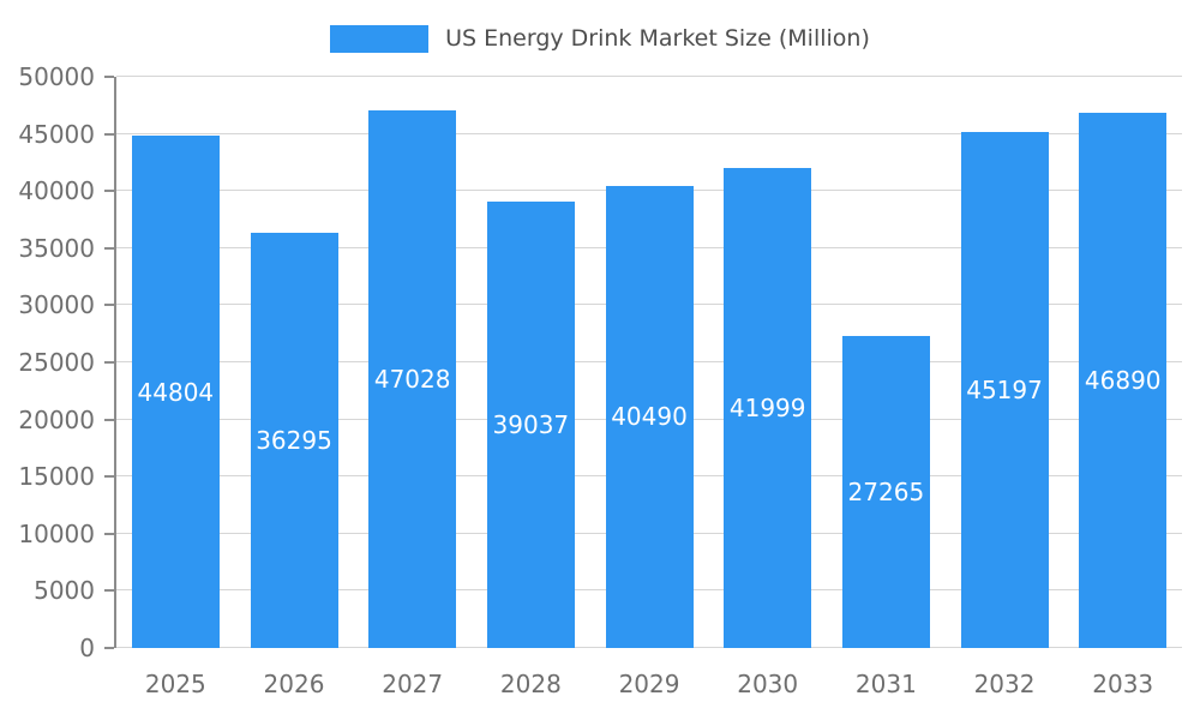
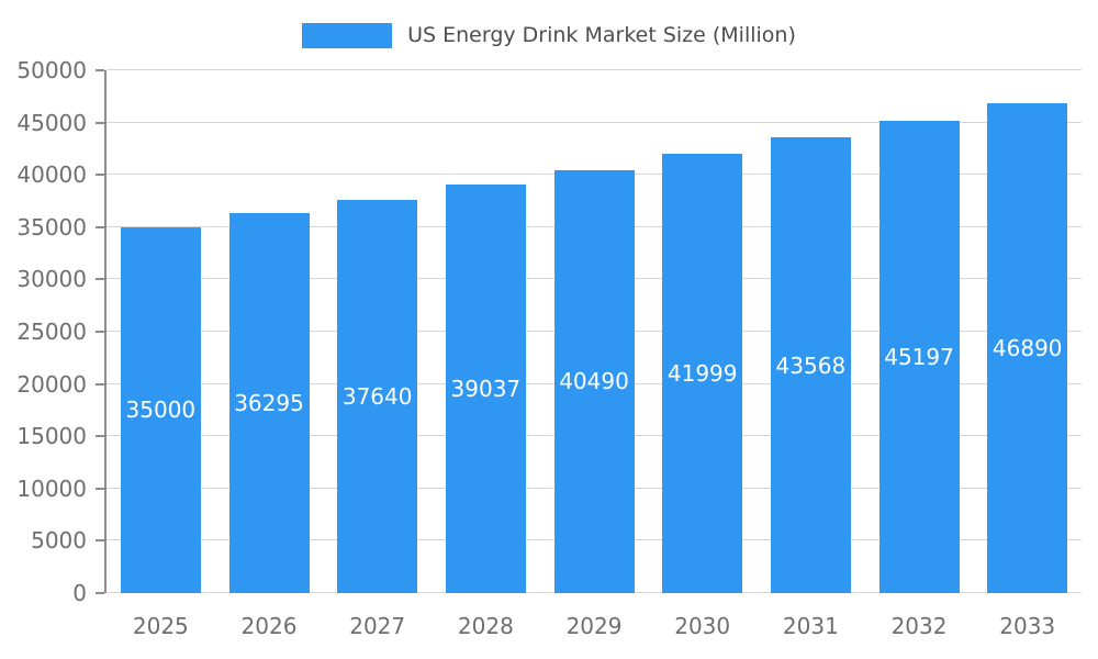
2025: 44804 -> 35000
2027: 47028 -> 37640
2031: 27265 -> 43568
